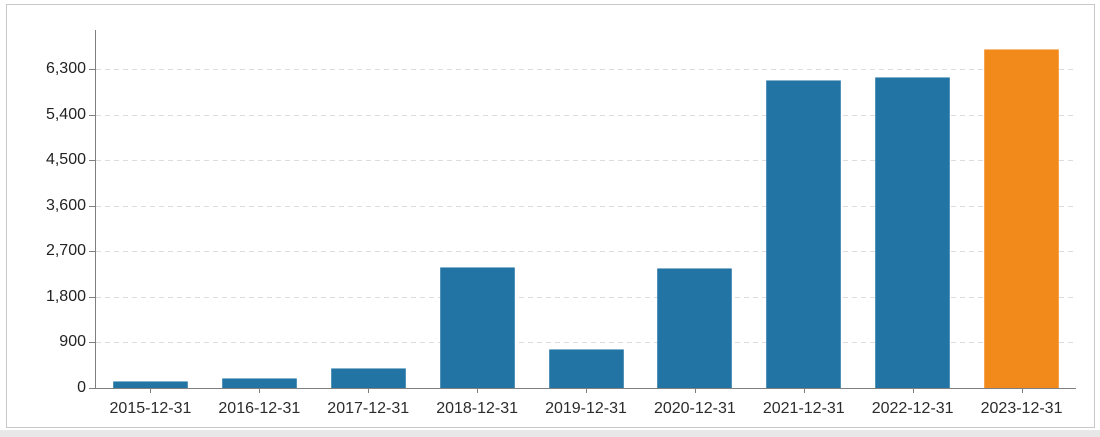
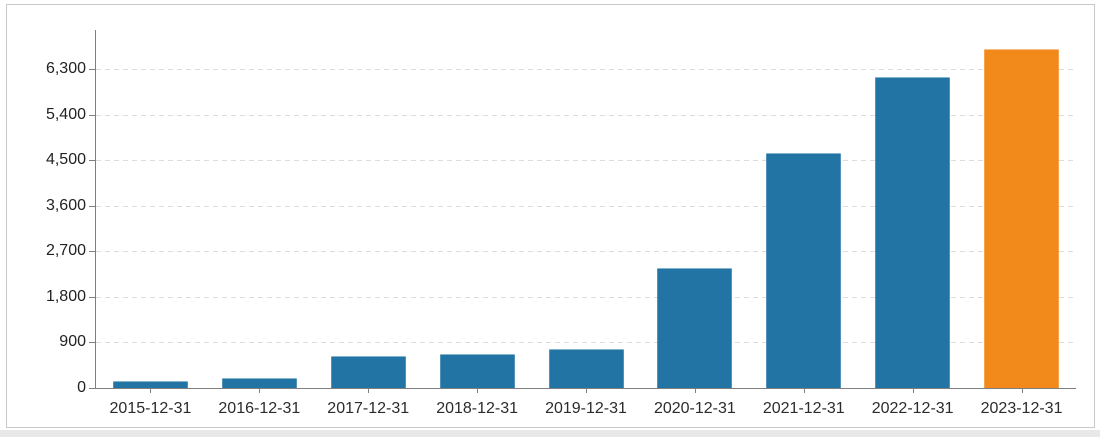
2017-12-31: 400 -> 600
2018-12-31: 2400 -> 700
2021-12-31: 6100 -> 4600
